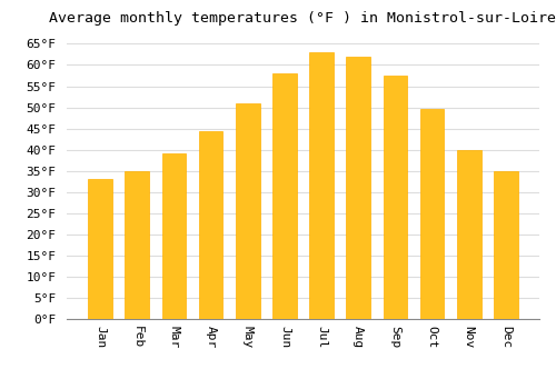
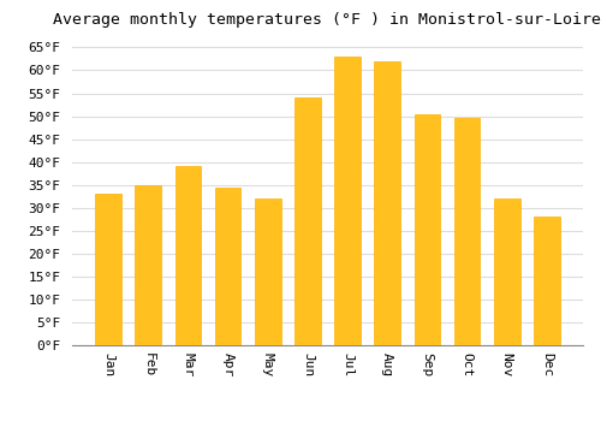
Apr: 44.5°F -> 34.5°F
May: 51.0°F -> 32.0°F
Jun: 58.0°F -> 54.0°F
Sep: 57.5°F -> 50.5°F
Nov: 40.0°F -> 32.0°F
Dec: 35.0°F -> 28.0°F
